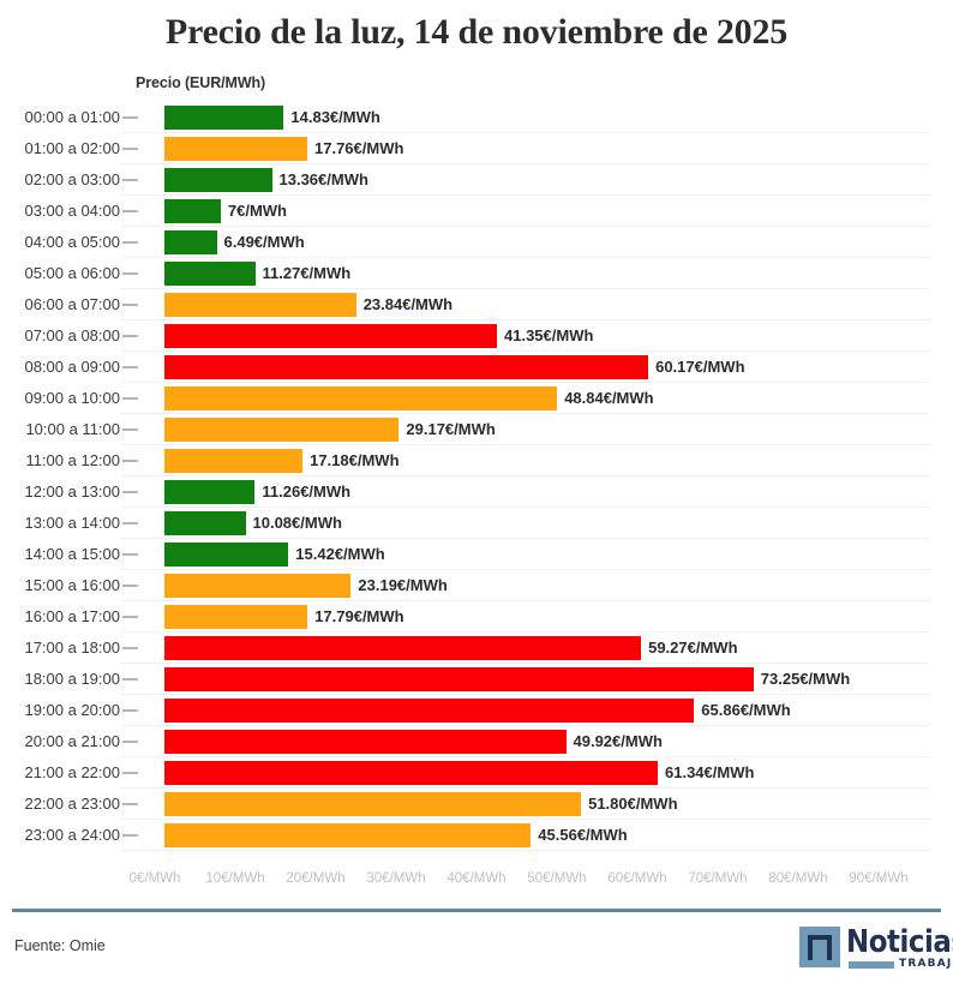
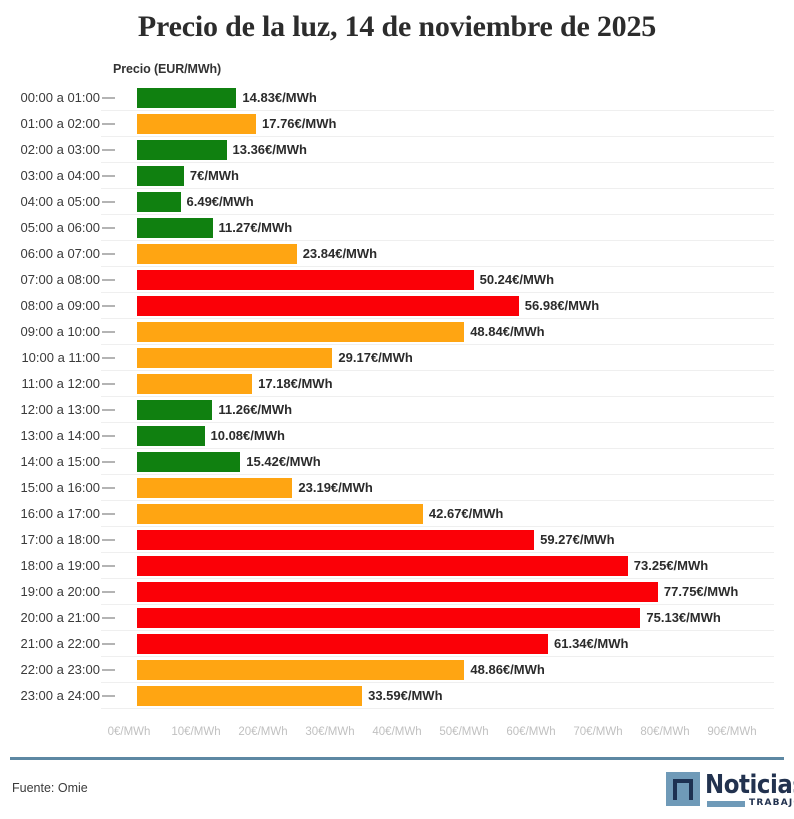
07:00 a 08:00: 41.35 -> 50.24
08:00 a 09:00: 60.17 -> 56.98
16:00 a 17:00: 17.79 -> 42.67
19:00 a 20:00: 65.86 -> 77.75
20:00 a 21:00: 49.92 -> 75.13
22:00 a 23:00: 51.80 -> 48.86
23:00 a 24:00: 45.56 -> 33.59
